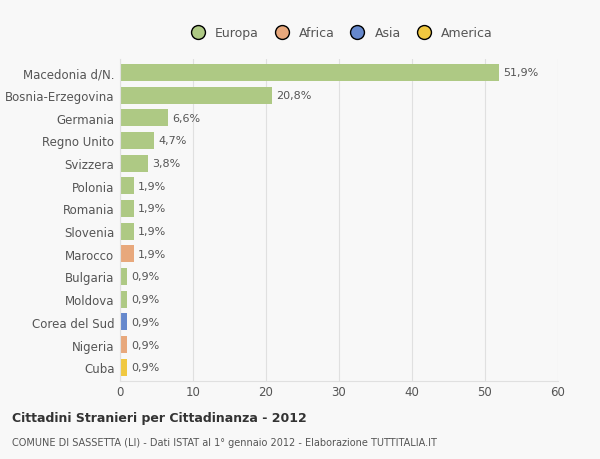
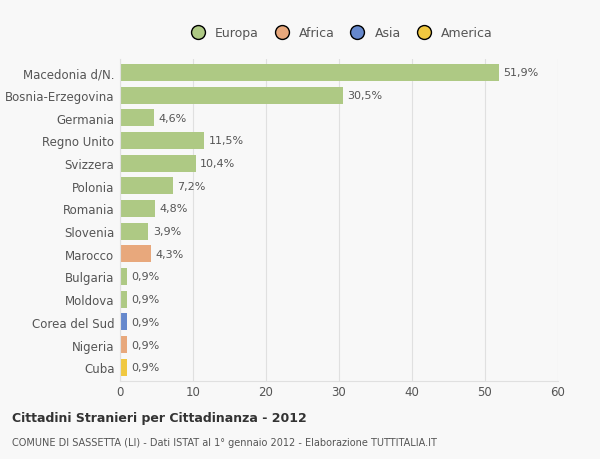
Bosnia-Erzegovina: 20,8% -> 30,5%
Germania: 6,6% -> 4,6%
Regno Unito: 4,7% -> 11,5%
Svizzera: 3,8% -> 10,4%
Polonia: 1,9% -> 7,2%
Romania: 1,9% -> 4,8%
Slovenia: 1,9% -> 3,9%
Marocco: 1,9% -> 4,3%
